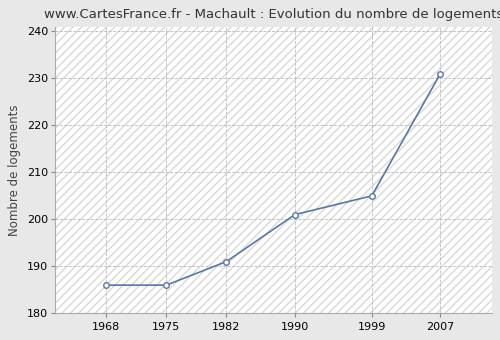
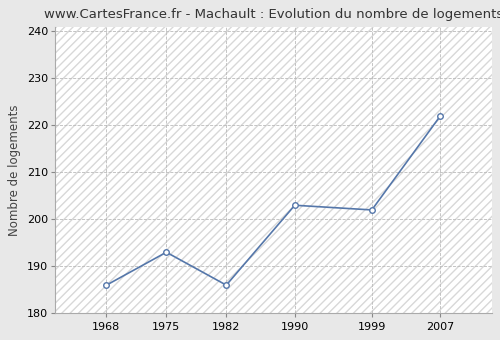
1975: 186 -> 193
1982: 191 -> 186
1990: 201 -> 203
1999: 205 -> 202
2007: 231 -> 222
